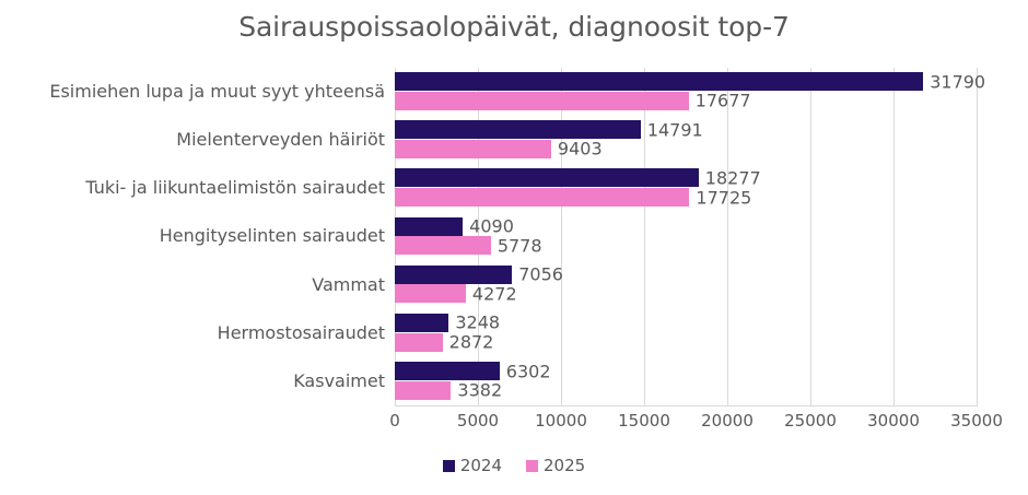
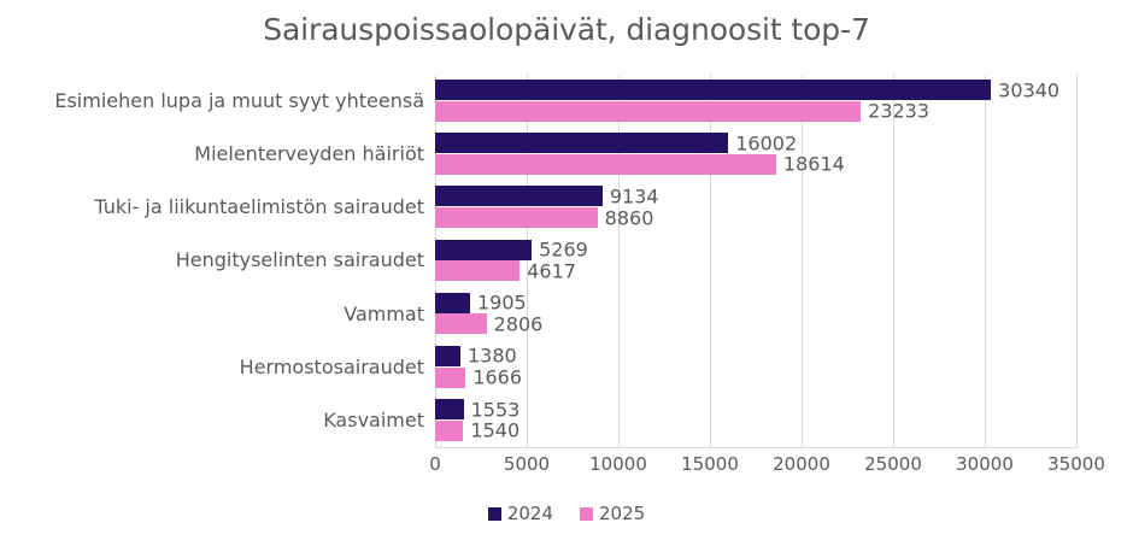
2024/Esimiehen lupa ja muut syyt yhteensä: 31790 -> 30340
2025/Esimiehen lupa ja muut syyt yhteensä: 17677 -> 23233
2024/Mielenterveyden häiriöt: 14791 -> 16002
2025/Mielenterveyden häiriöt: 9403 -> 18614
2024/Tuki- ja liikuntaelimistön sairaudet: 18277 -> 9134
2025/Tuki- ja liikuntaelimistön sairaudet: 17725 -> 8860
2024/Hengityselinten sairaudet: 4090 -> 5269
2025/Hengityselinten sairaudet: 5778 -> 4617
2024/Vammat: 7056 -> 1905
2025/Vammat: 4272 -> 2806
2024/Hermostosairaudet: 3248 -> 1380
2025/Hermostosairaudet: 2872 -> 1666
2024/Kasvaimet: 6302 -> 1553
2025/Kasvaimet: 3382 -> 1540
